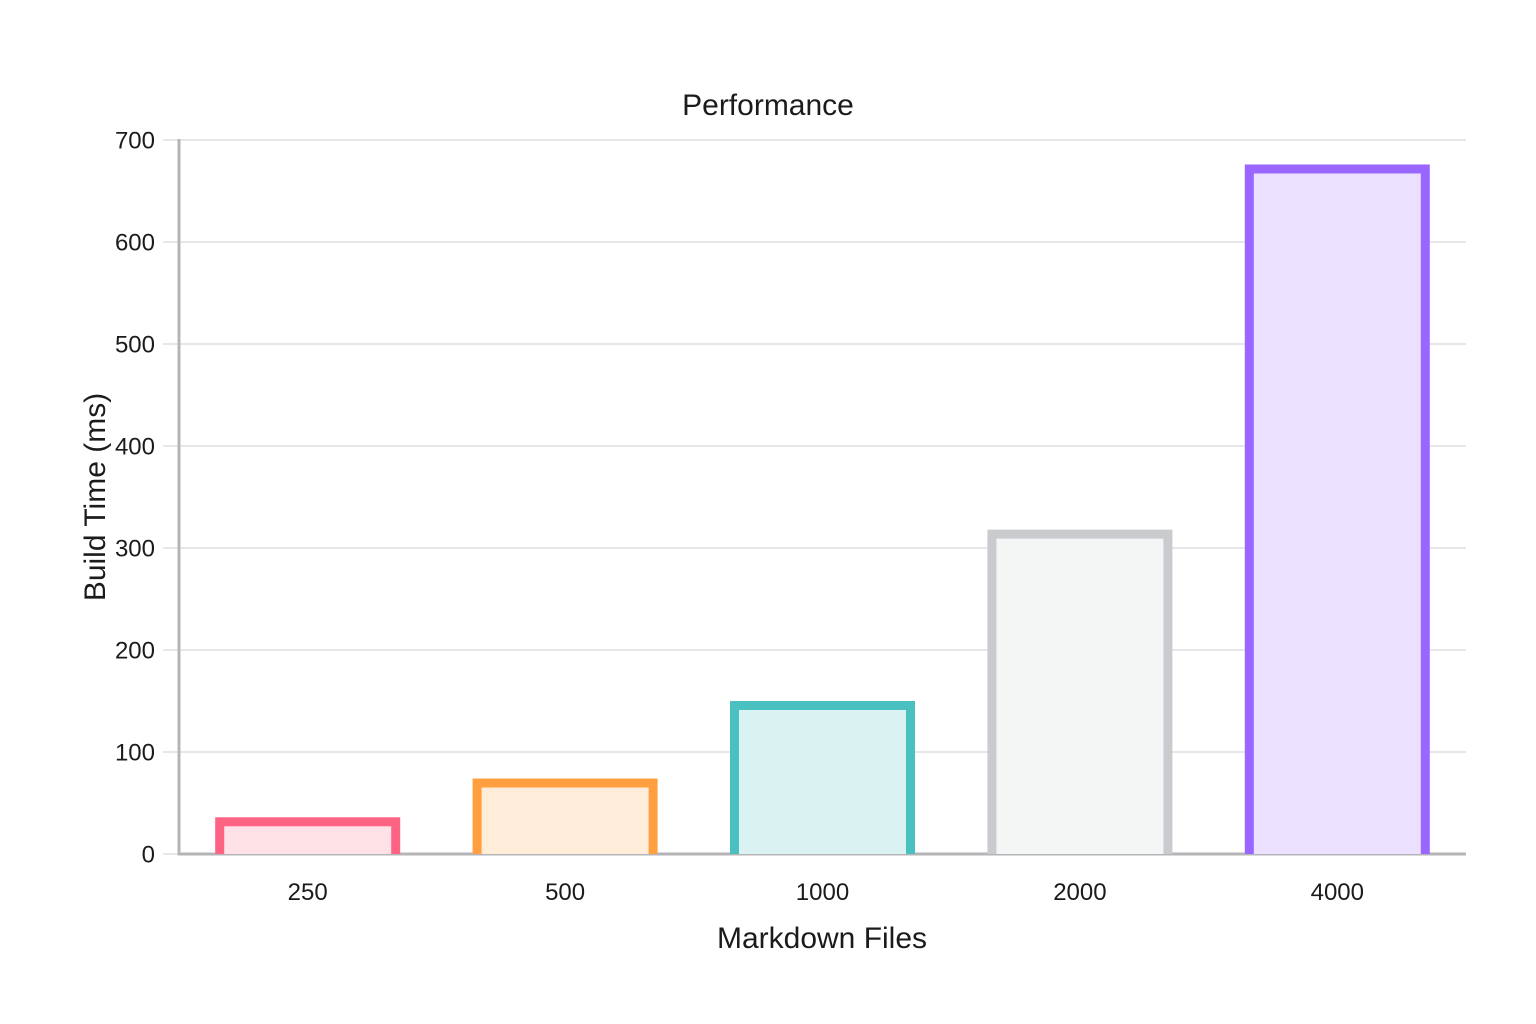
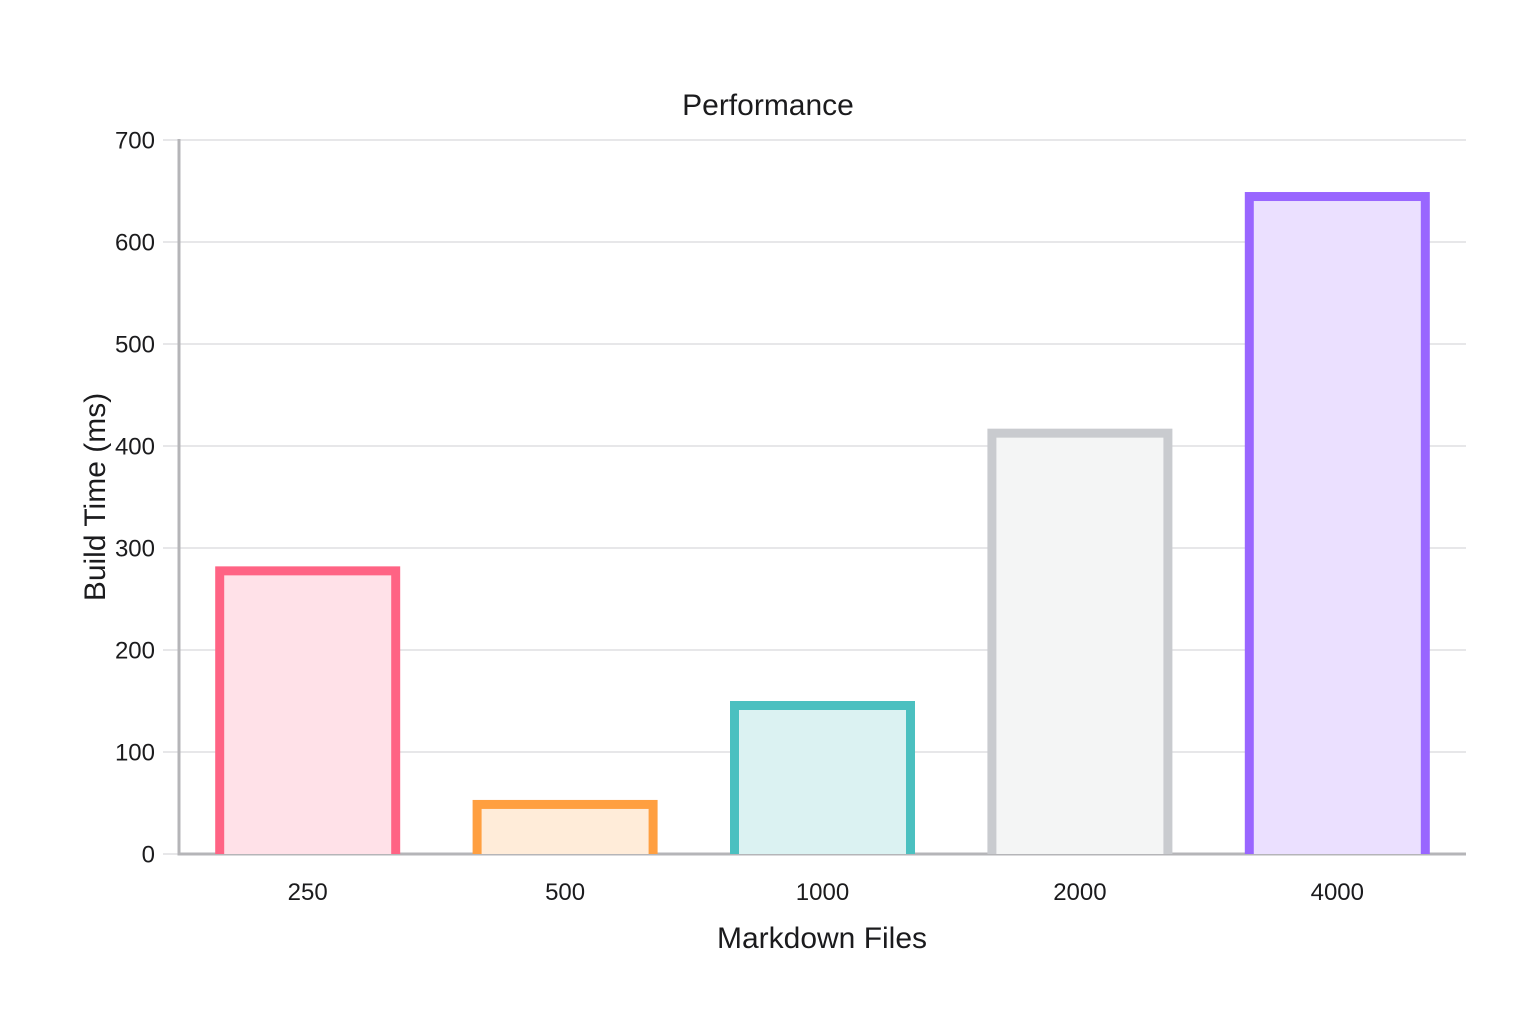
250: 36 -> 282
500: 74 -> 53
2000: 318 -> 417
4000: 676 -> 649
